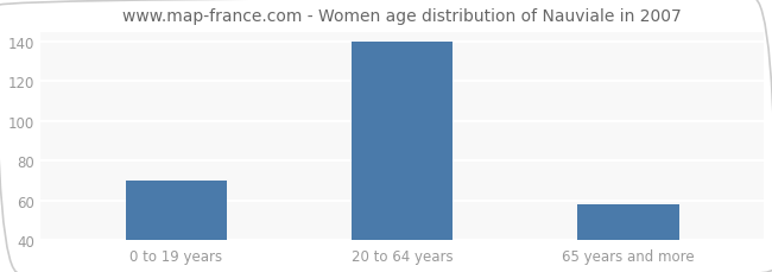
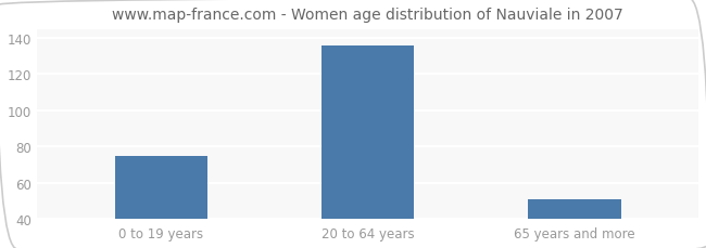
0 to 19 years: 70 -> 75
20 to 64 years: 140 -> 136
65 years and more: 58 -> 51
